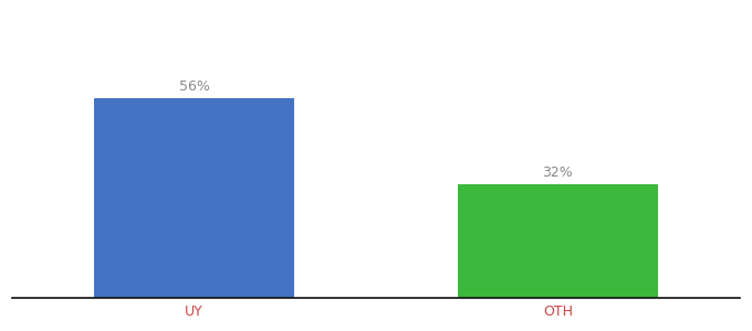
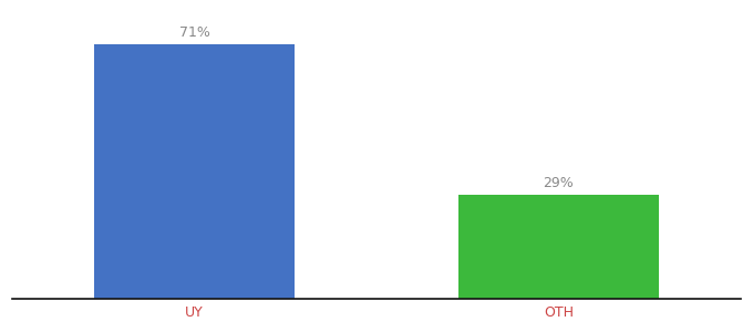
UY: 56% -> 71%
OTH: 32% -> 29%
